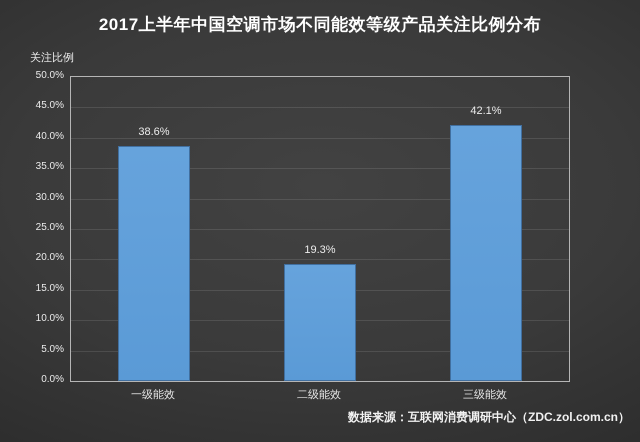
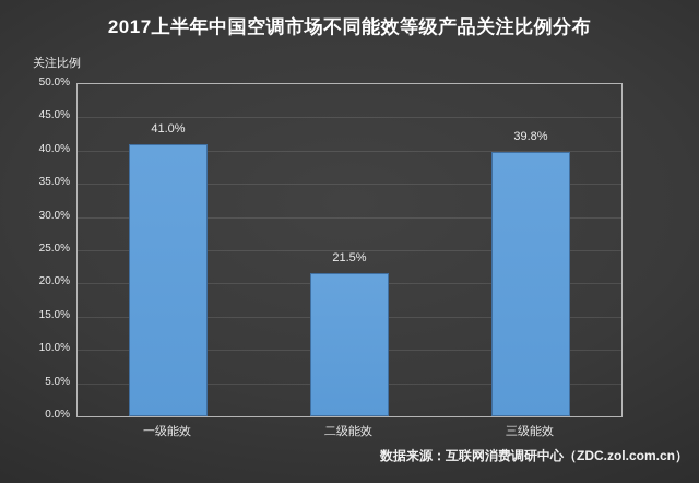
一级能效: 38.6% -> 41.0%
二级能效: 19.3% -> 21.5%
三级能效: 42.1% -> 39.8%
